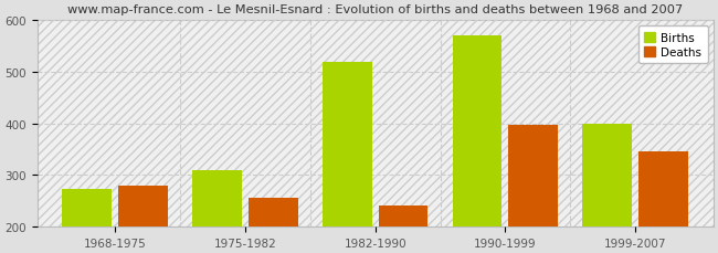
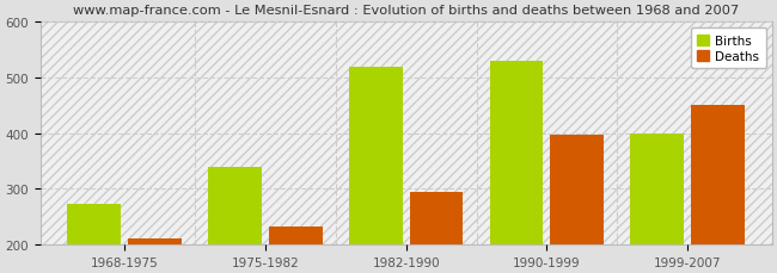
Deaths/1968-1975: 280 -> 210
Births/1975-1982: 310 -> 340
Deaths/1975-1982: 255 -> 233
Deaths/1982-1990: 240 -> 294
Births/1990-1999: 570 -> 530
Deaths/1999-2007: 345 -> 451
